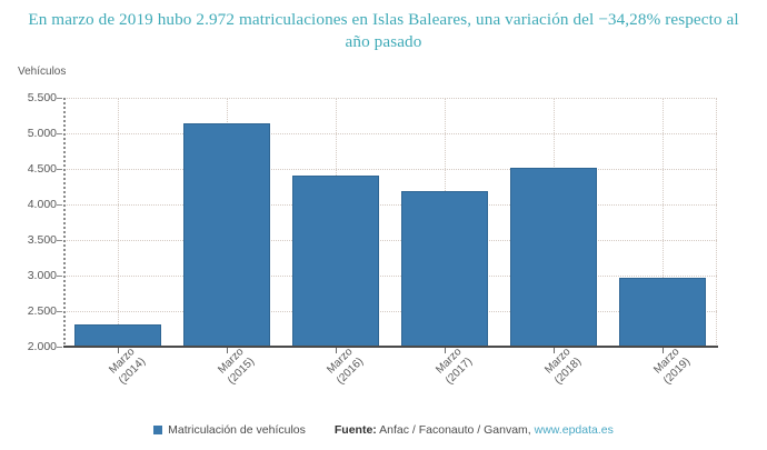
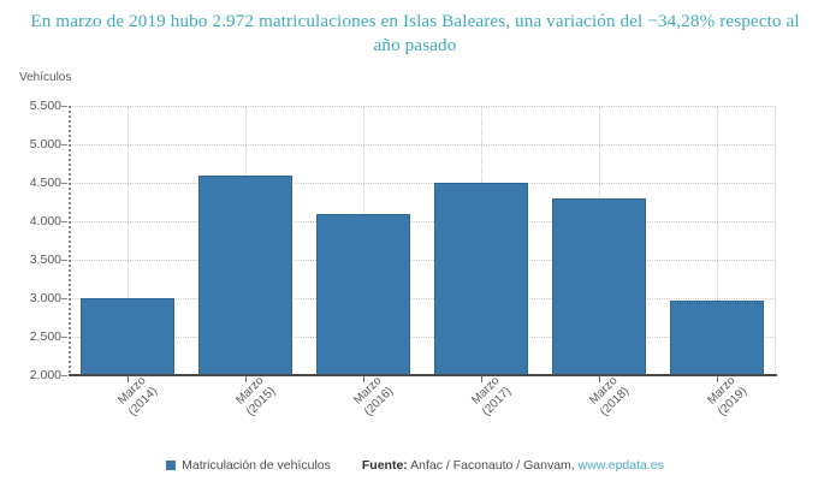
Marzo (2014): 2300 -> 3000
Marzo (2015): 5100 -> 4600
Marzo (2016): 4400 -> 4100
Marzo (2017): 4200 -> 4500
Marzo (2018): 4500 -> 4300
